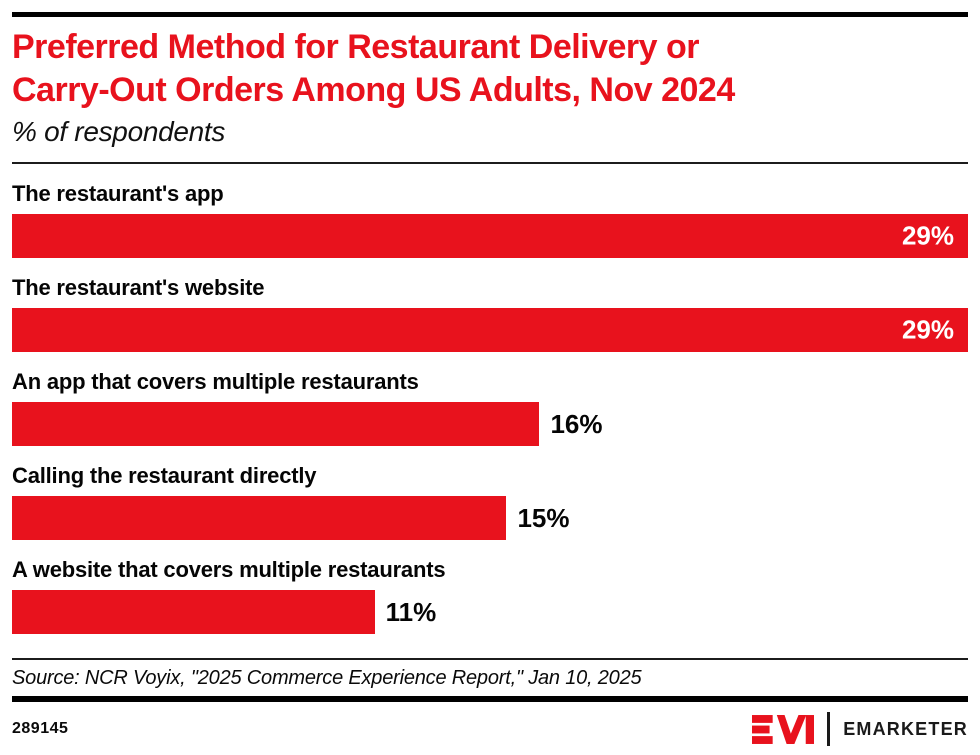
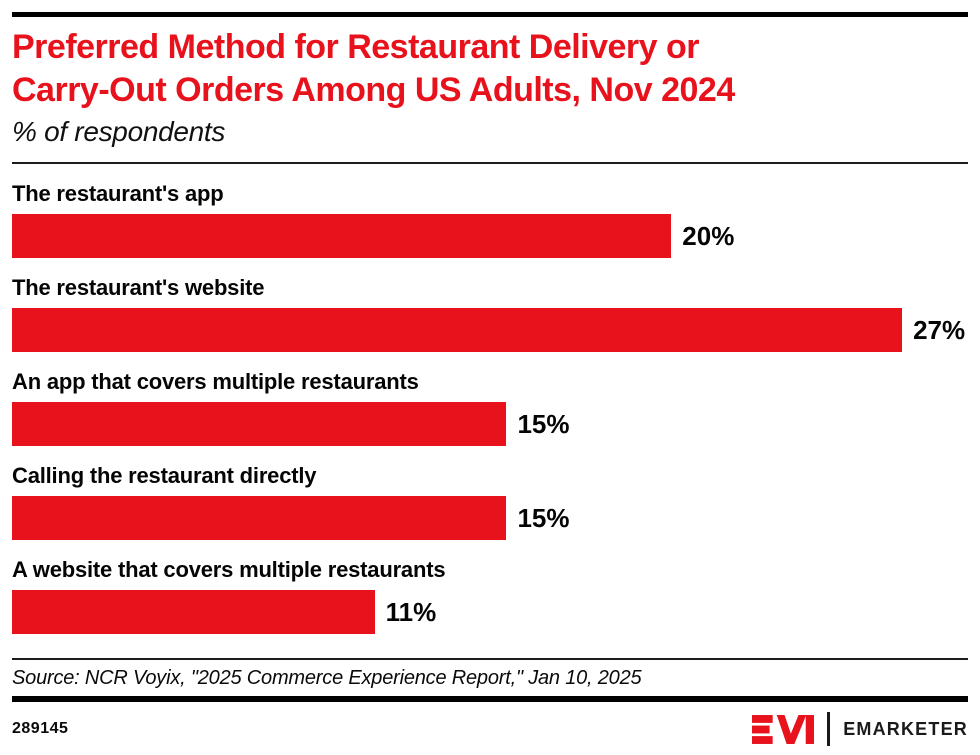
The restaurant's app: 29% -> 20%
The restaurant's website: 29% -> 27%
An app that covers multiple restaurants: 16% -> 15%
